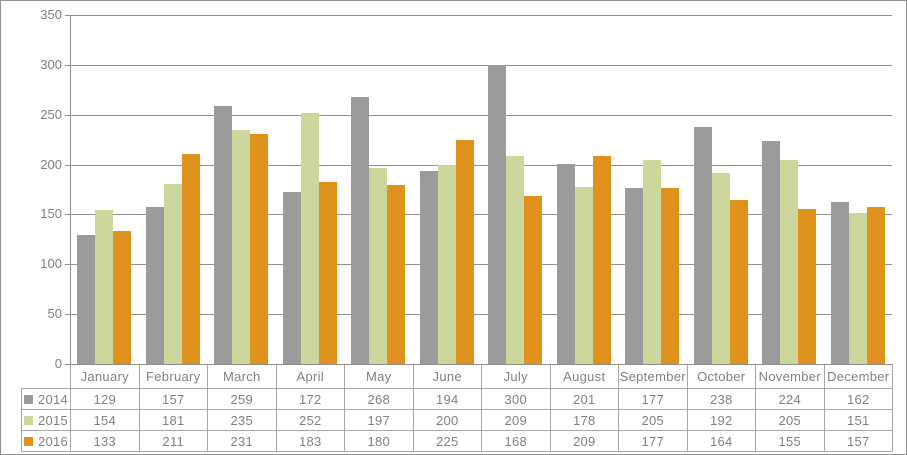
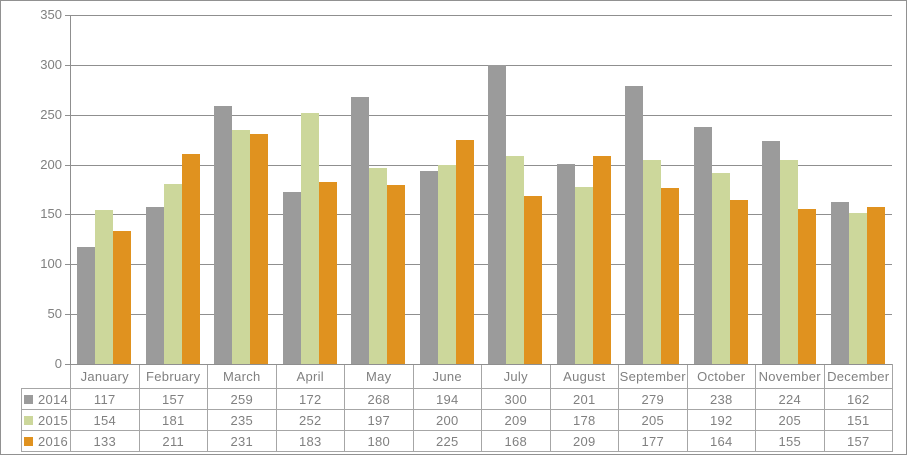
2014/January: 129 -> 117
2014/September: 177 -> 279
